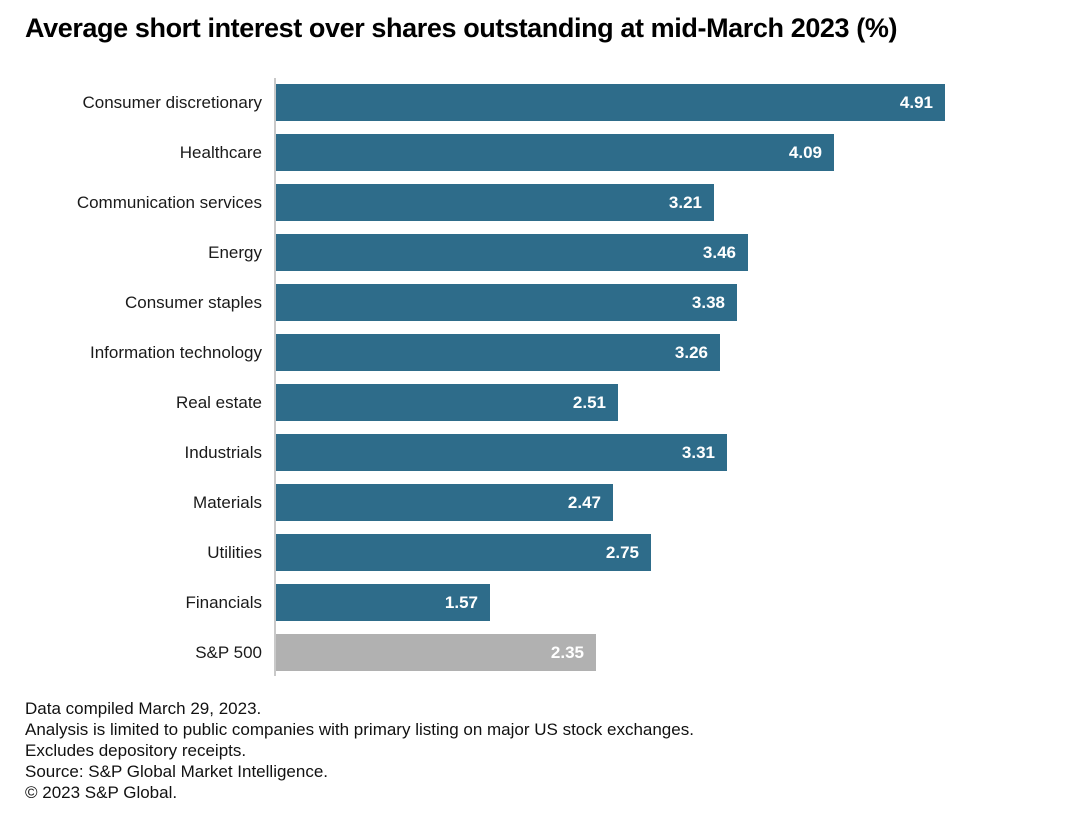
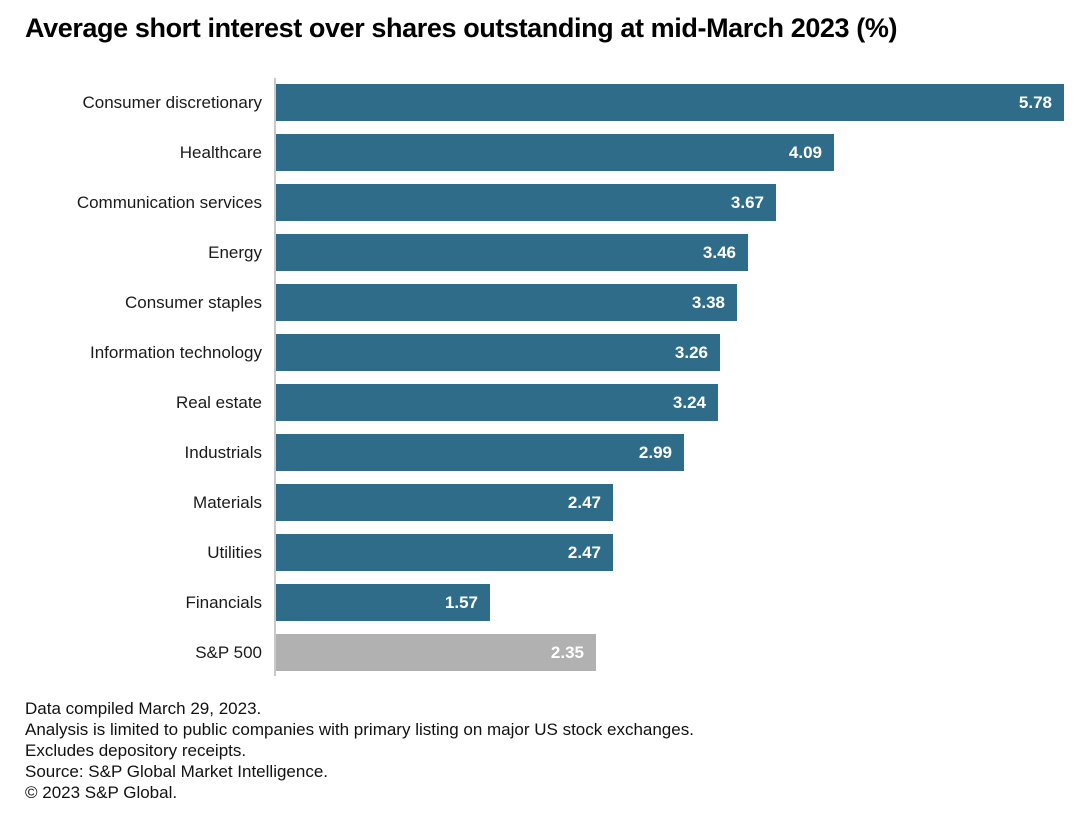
Consumer discretionary: 4.91 -> 5.78
Communication services: 3.21 -> 3.67
Real estate: 2.51 -> 3.24
Industrials: 3.31 -> 2.99
Utilities: 2.75 -> 2.47
